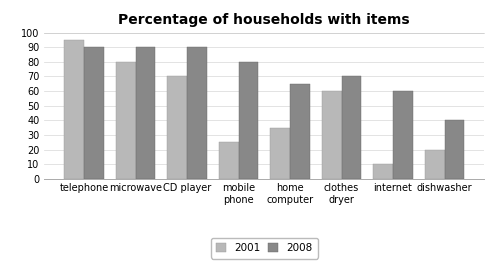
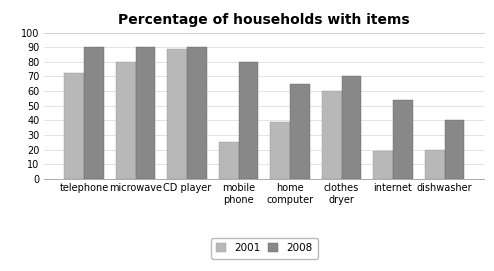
2001/telephone: 95 -> 72
2001/CD player: 70 -> 89
2001/home computer: 35 -> 39
2001/internet: 10 -> 19
2008/internet: 60 -> 54
